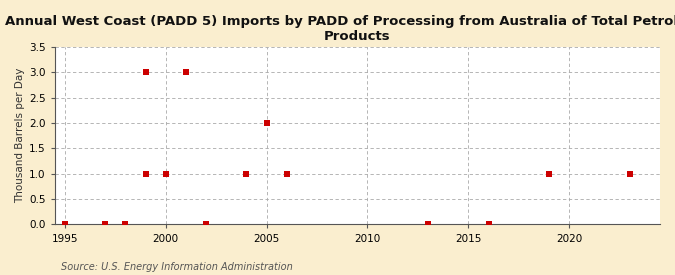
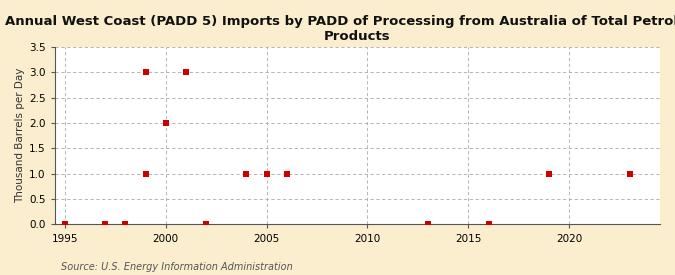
2000: 1 -> 2
2005: 2 -> 1
